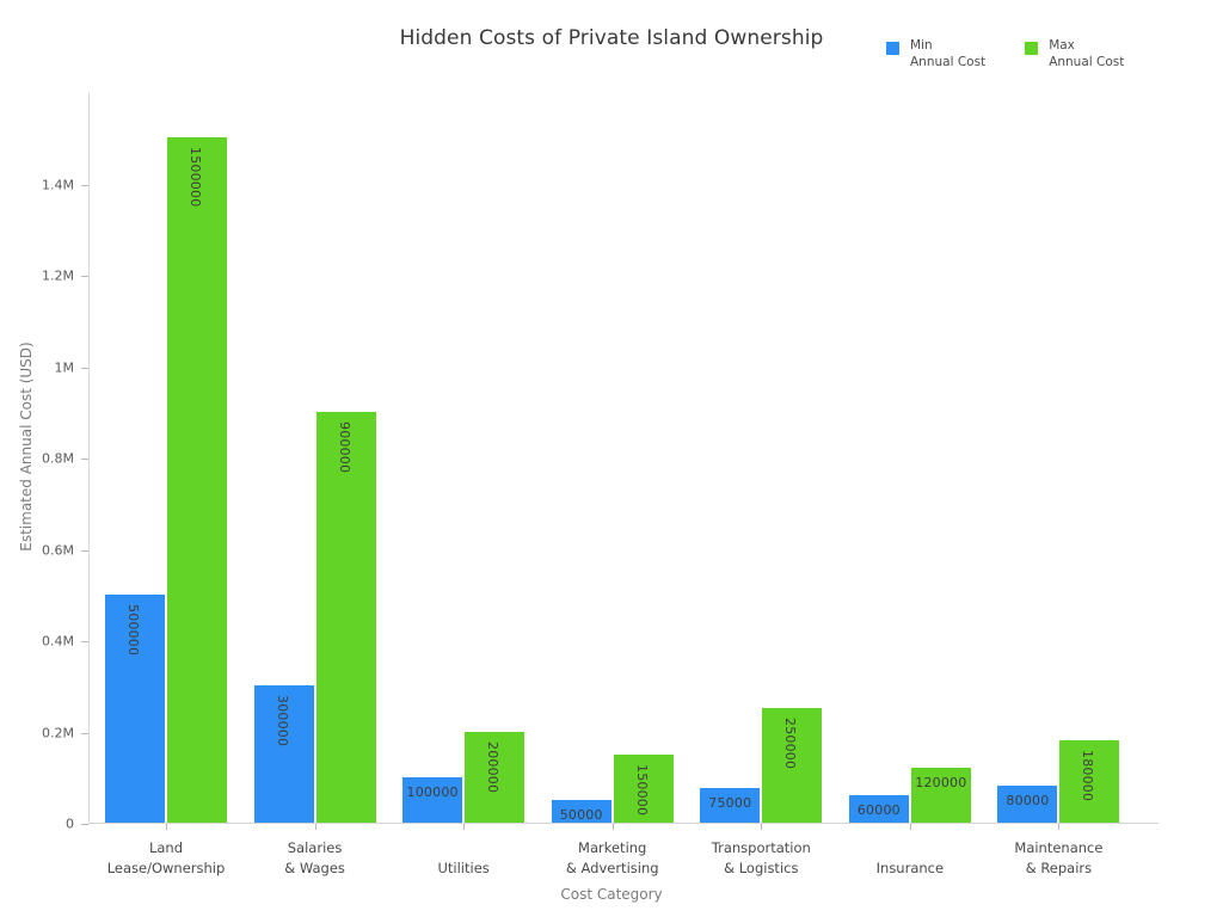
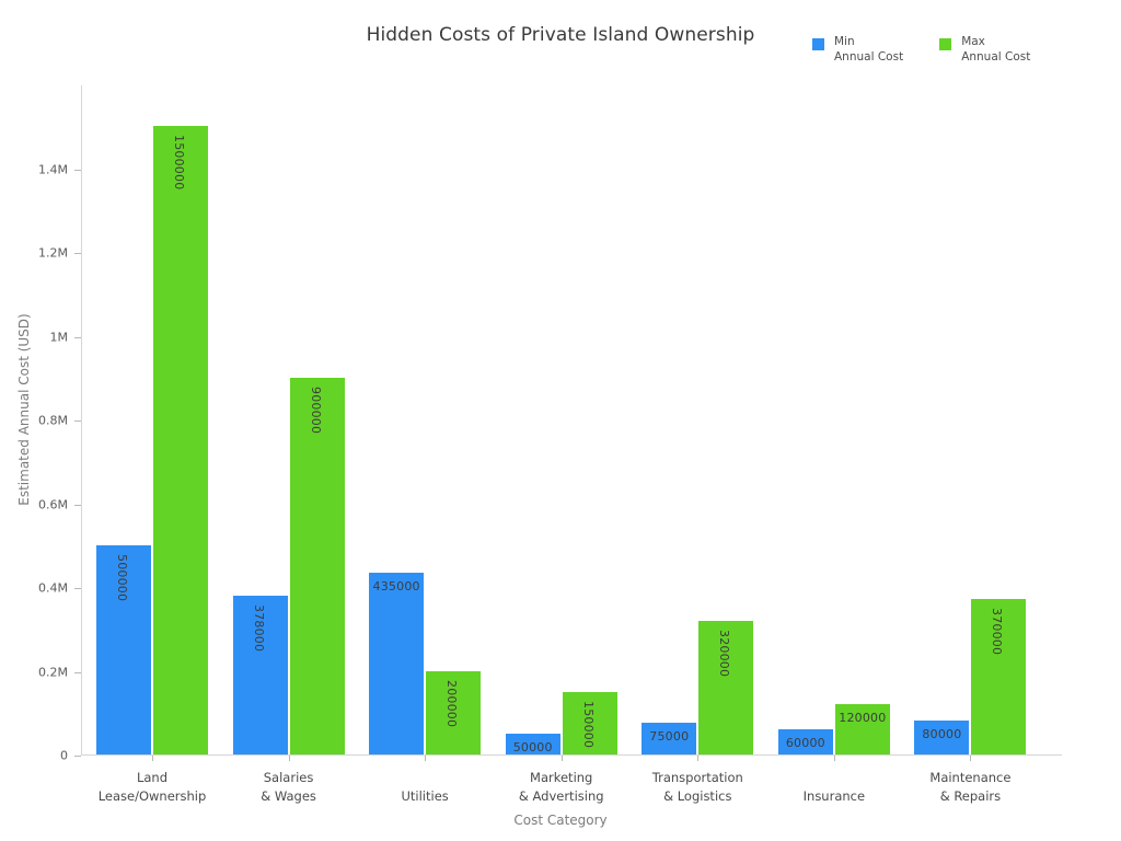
Min Annual Cost/Salaries & Wages: 300000 -> 378000
Min Annual Cost/Utilities: 100000 -> 435000
Max Annual Cost/Transportation & Logistics: 250000 -> 320000
Max Annual Cost/Maintenance & Repairs: 180000 -> 370000
